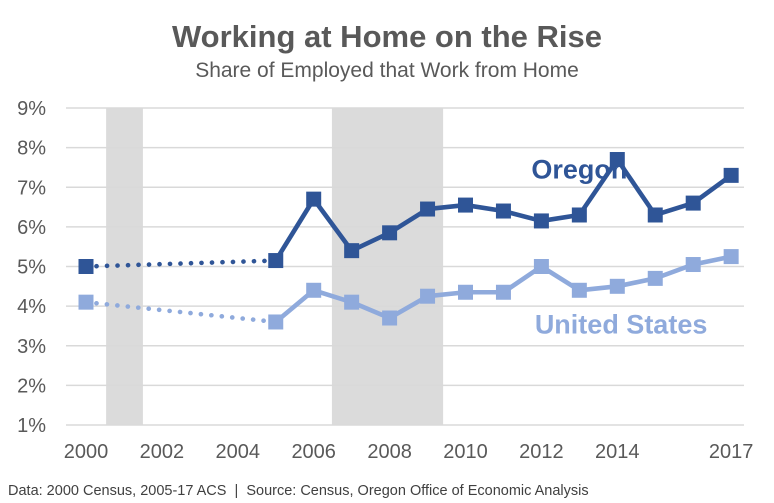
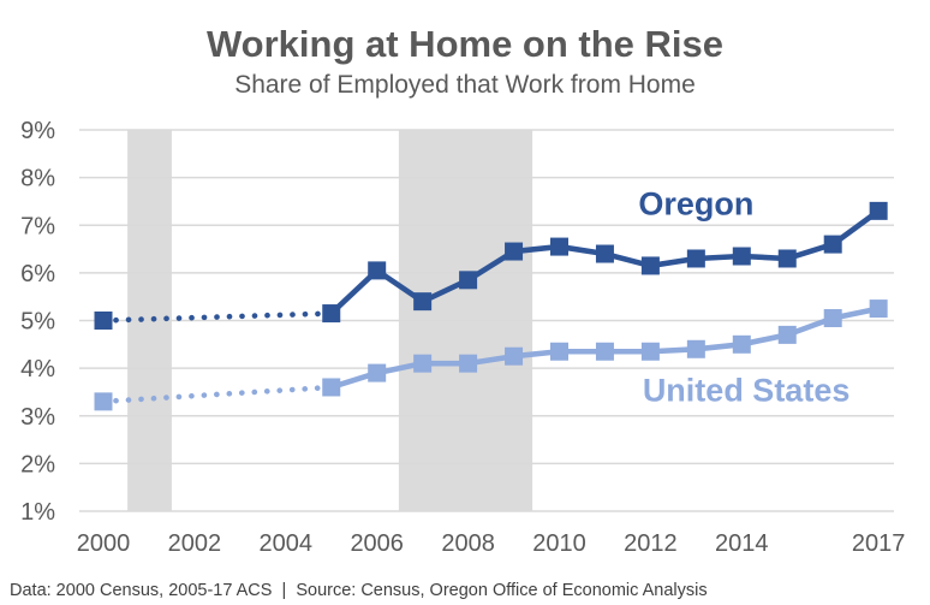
United States/2000: 4.1% -> 3.3%
Oregon/2006: 6.7% -> 6.0%
United States/2006: 4.4% -> 3.9%
United States/2008: 3.7% -> 4.1%
United States/2012: 5.0% -> 4.3%
Oregon/2014: 7.7% -> 6.3%
